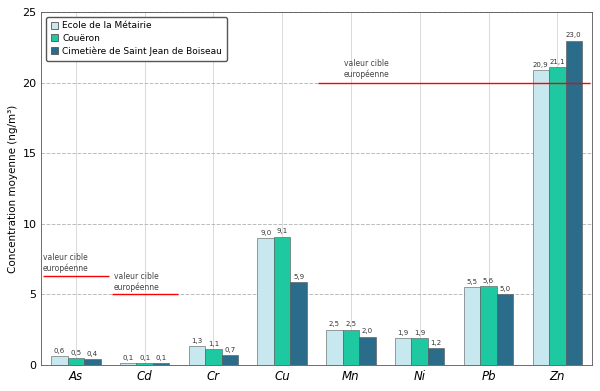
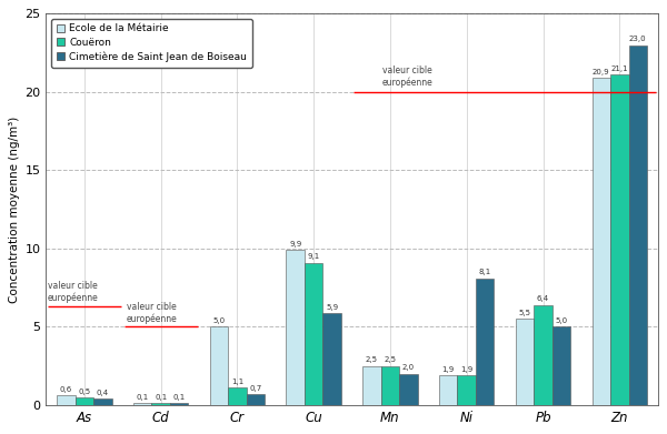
Ecole de la Métairie/Cr: 1.3 -> 5.0
Ecole de la Métairie/Cu: 9.0 -> 9.9
Cimetière de Saint Jean de Boiseau/Ni: 1.2 -> 8.1
Couëron/Pb: 5.6 -> 6.4
